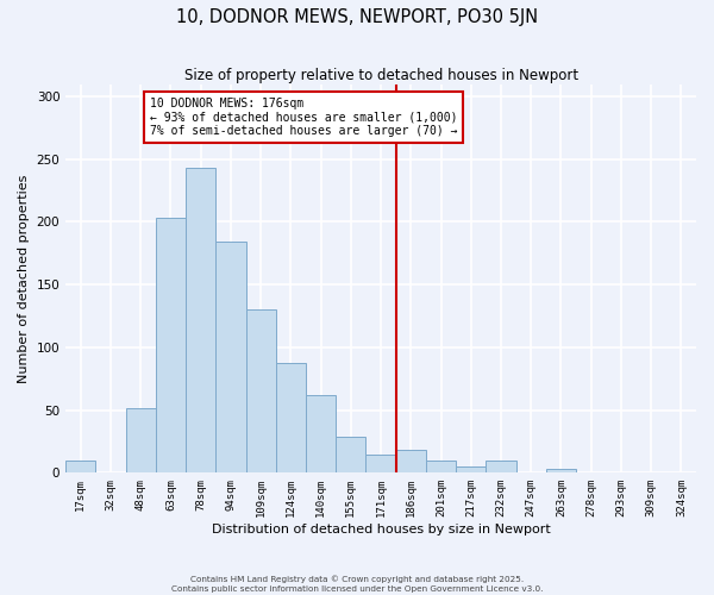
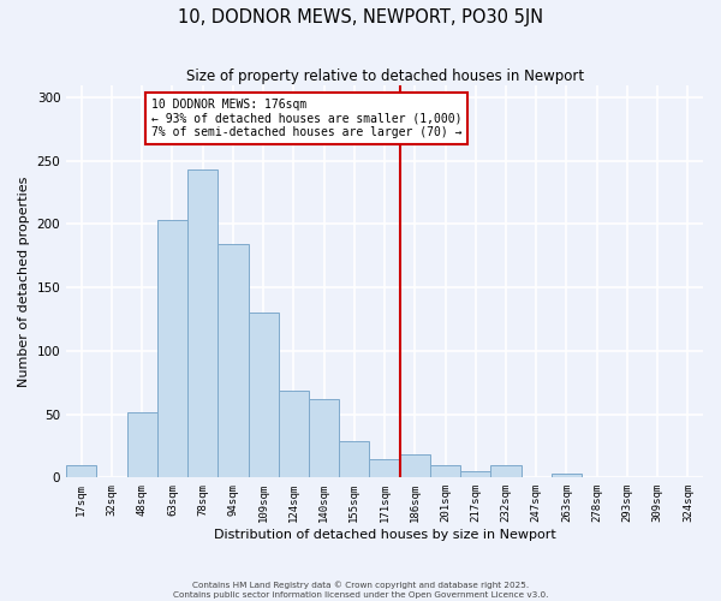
124sqm: 88 -> 69
